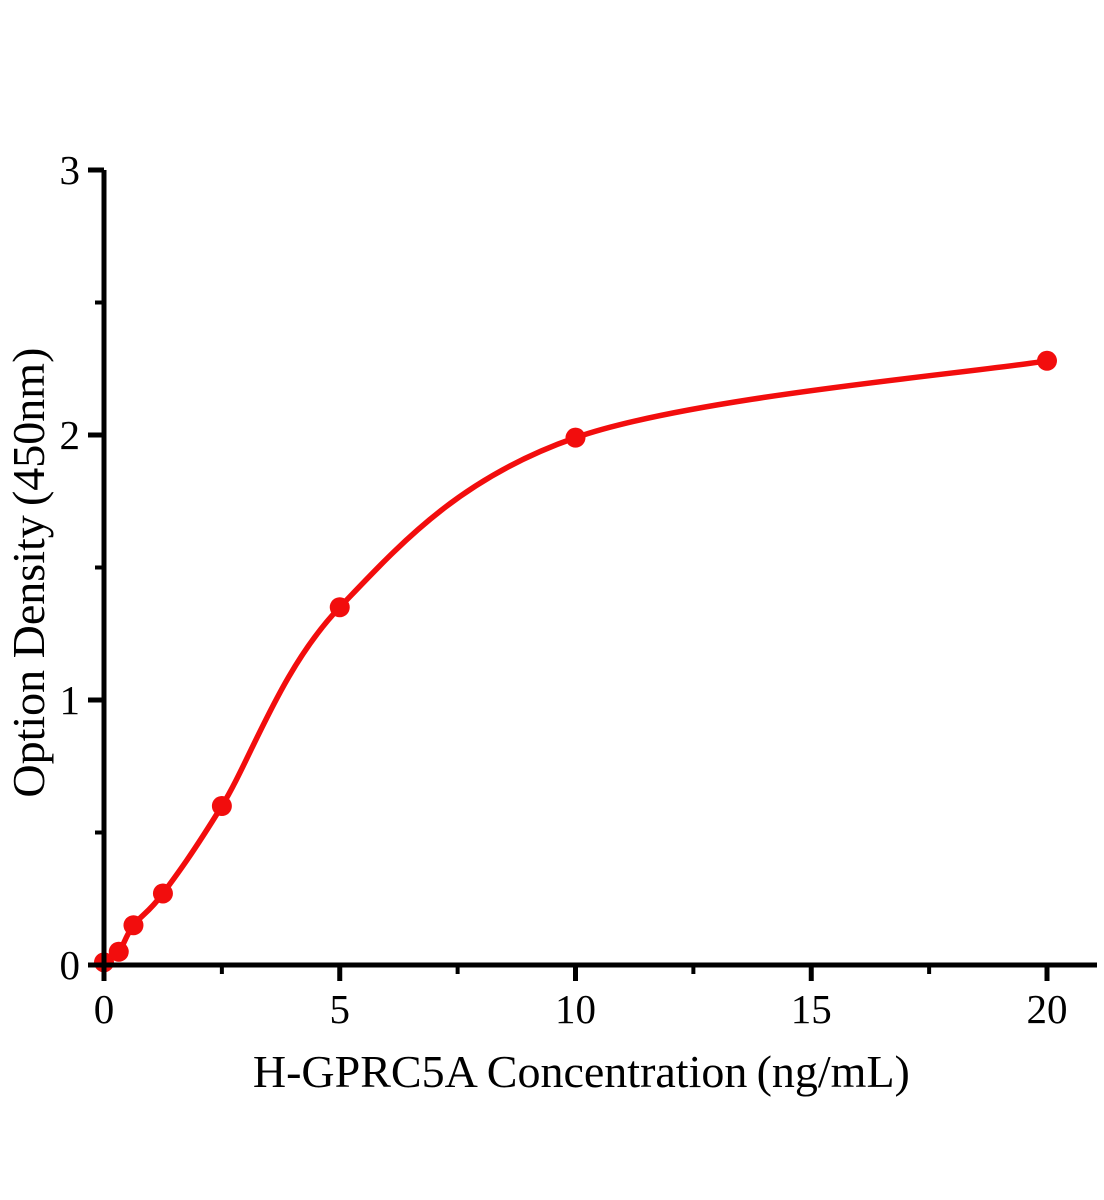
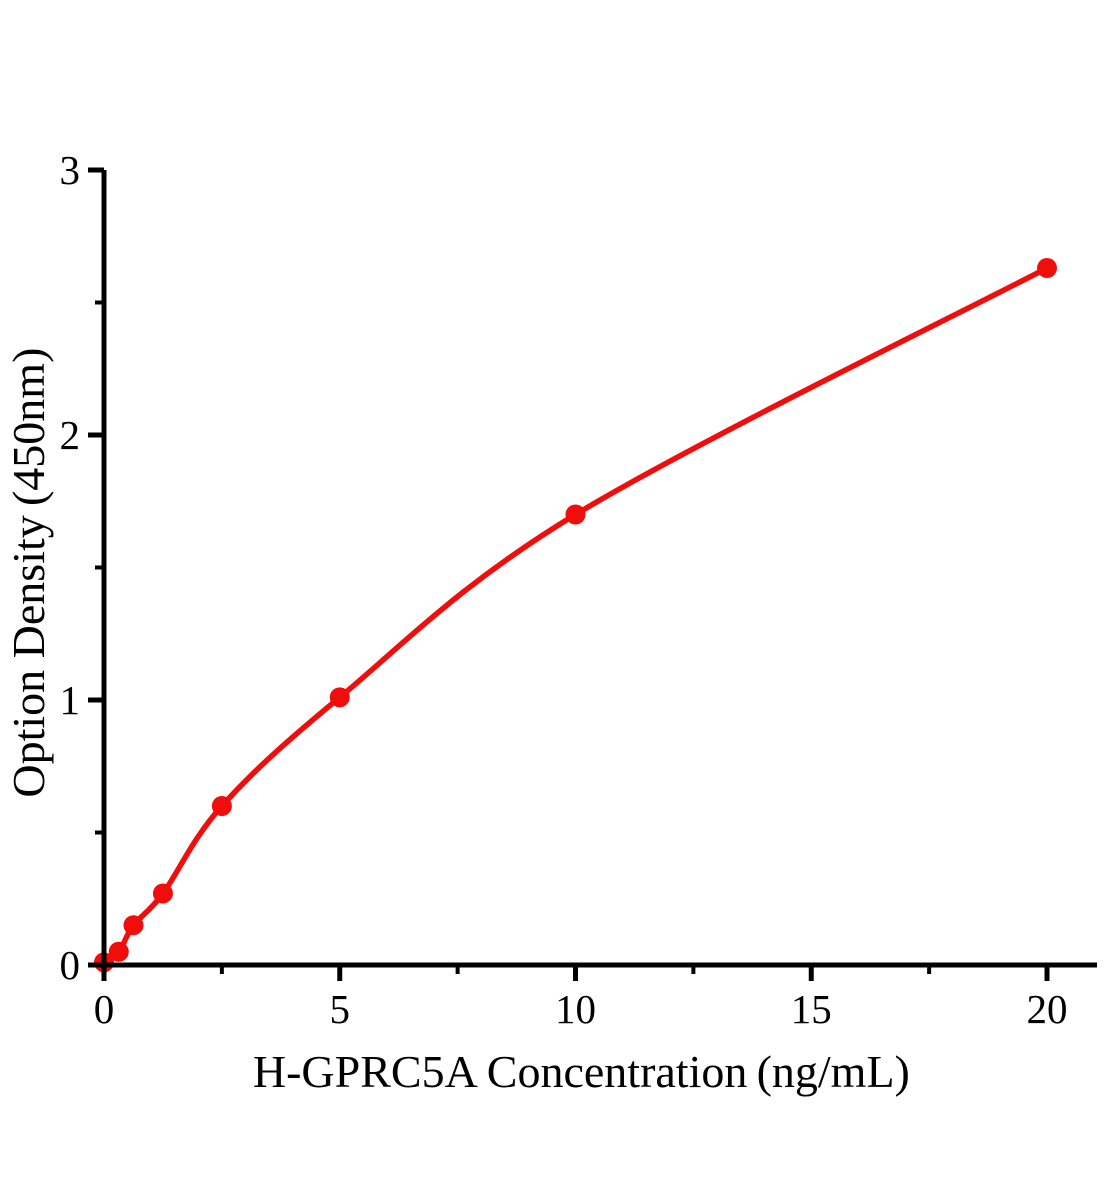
5: 1.35 -> 1.01
10: 1.99 -> 1.70
20: 2.28 -> 2.63
